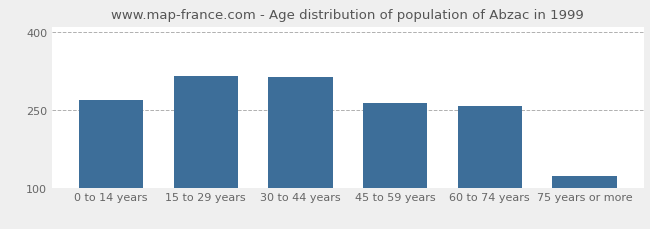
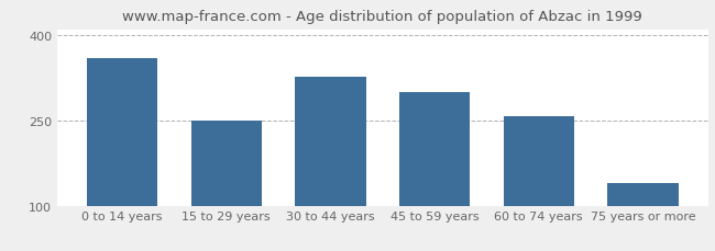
0 to 14 years: 268 -> 360
15 to 29 years: 315 -> 250
30 to 44 years: 312 -> 326
45 to 59 years: 263 -> 300
75 years or more: 122 -> 140
